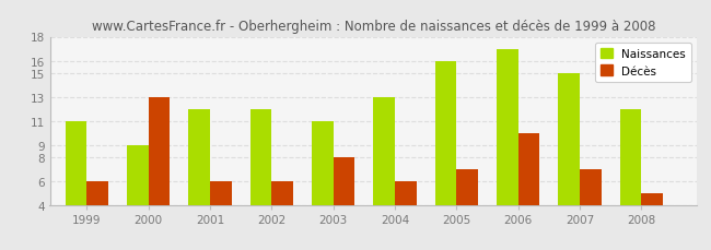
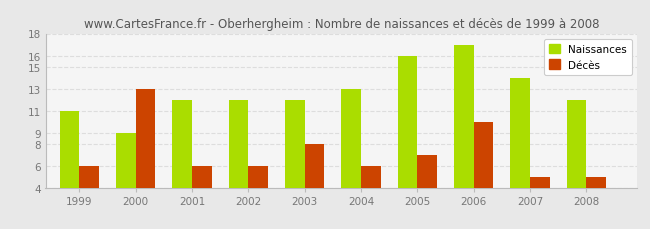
Naissances/2003: 11 -> 12
Naissances/2007: 15 -> 14
Décès/2007: 7 -> 5
